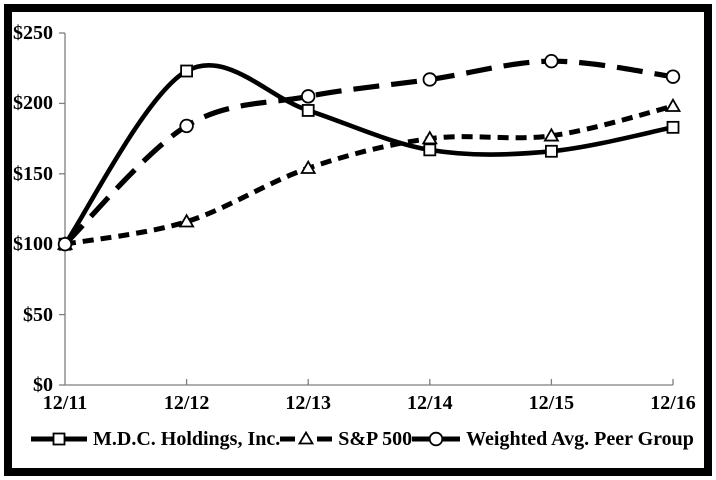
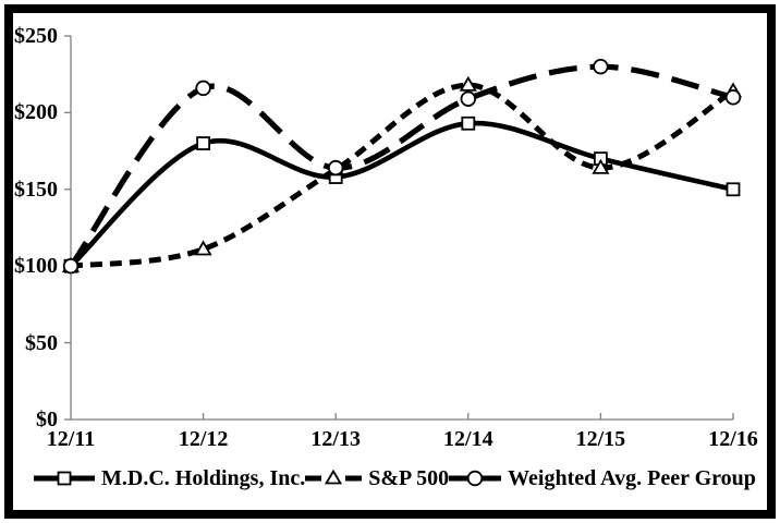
M.D.C. Holdings, Inc./12/12: $223 -> $180
S&P 500/12/12: $116 -> $111
Weighted Avg. Peer Group/12/12: $184 -> $216
M.D.C. Holdings, Inc./12/13: $195 -> $158
S&P 500/12/13: $154 -> $163
Weighted Avg. Peer Group/12/13: $205 -> $164
M.D.C. Holdings, Inc./12/14: $167 -> $193
S&P 500/12/14: $175 -> $218
Weighted Avg. Peer Group/12/14: $217 -> $209
M.D.C. Holdings, Inc./12/15: $166 -> $170
S&P 500/12/15: $177 -> $164
M.D.C. Holdings, Inc./12/16: $183 -> $150
S&P 500/12/16: $198 -> $214
Weighted Avg. Peer Group/12/16: $219 -> $210
